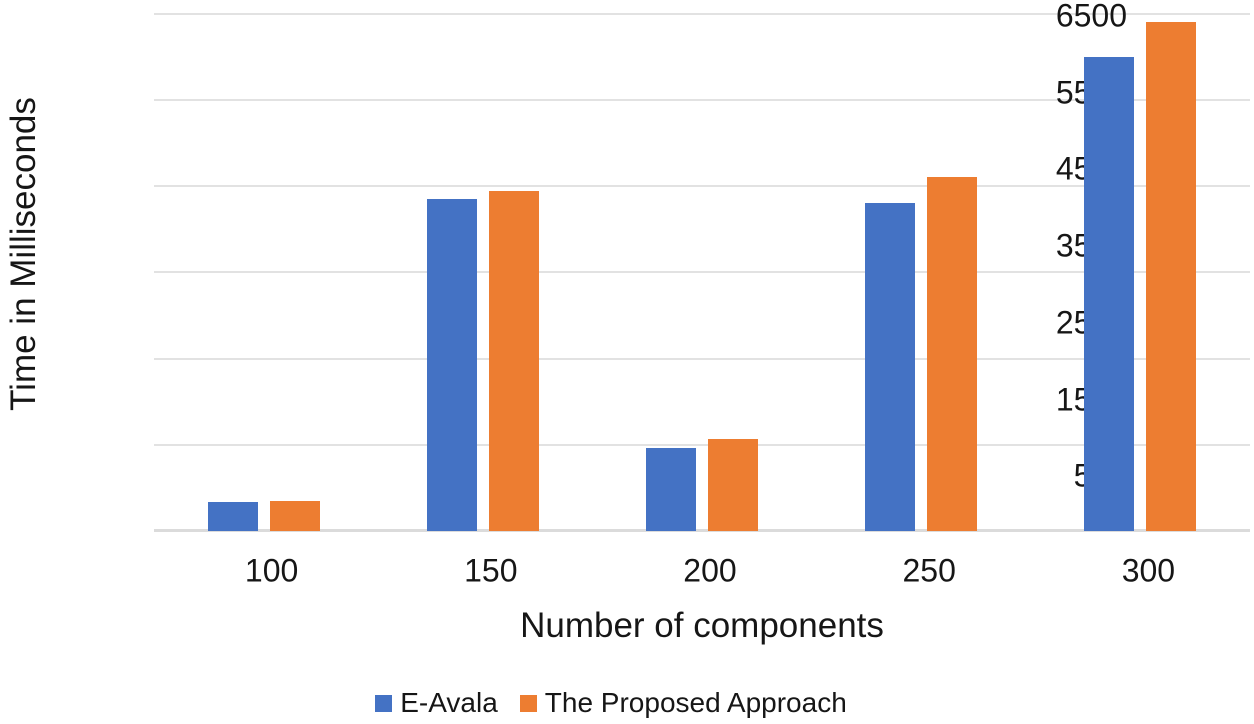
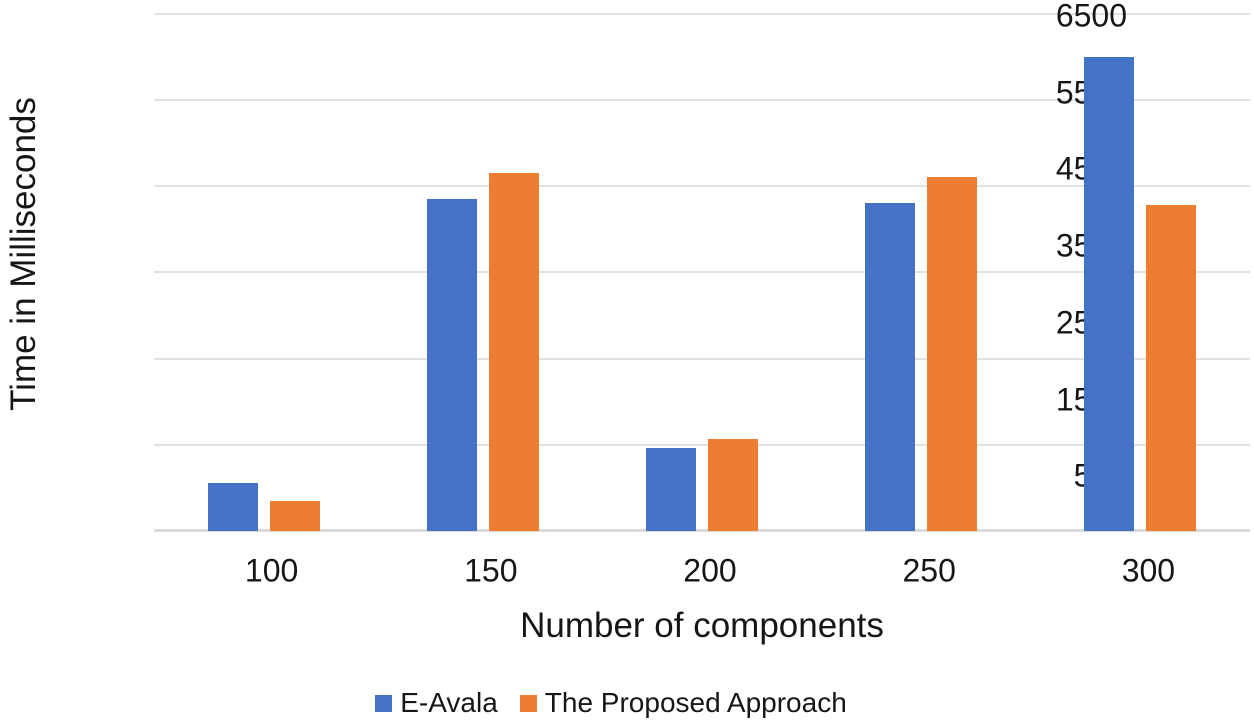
E-Avala/100: 400 -> 600
The Proposed Approach/150: 4300 -> 4500
The Proposed Approach/300: 6400 -> 4100
